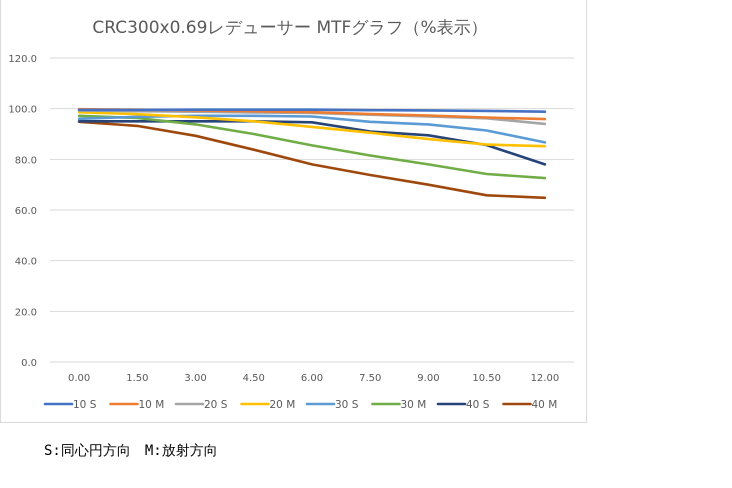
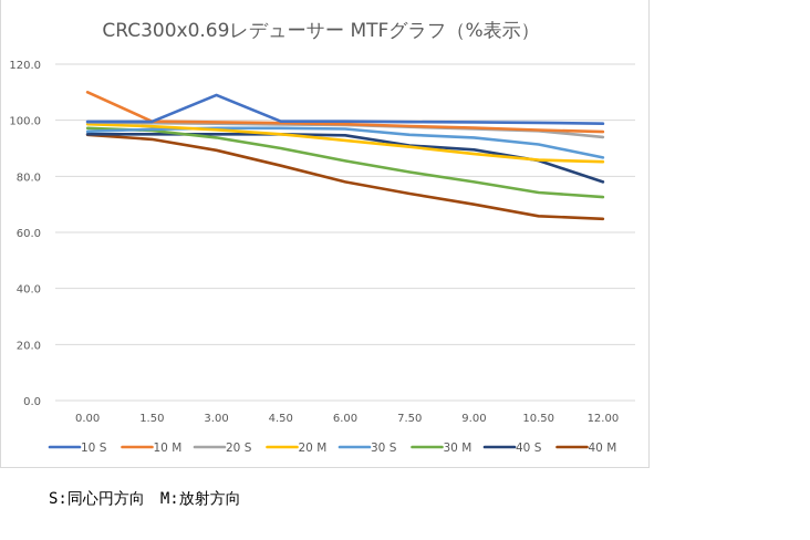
10 M/0.00: 100 -> 110
10 S/3.00: 100 -> 109
